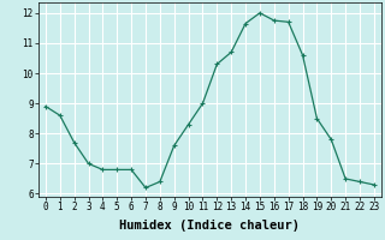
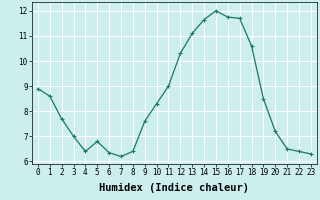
4: 6.80 -> 6.40
6: 6.80 -> 6.35
13: 10.70 -> 11.10
20: 7.80 -> 7.20
